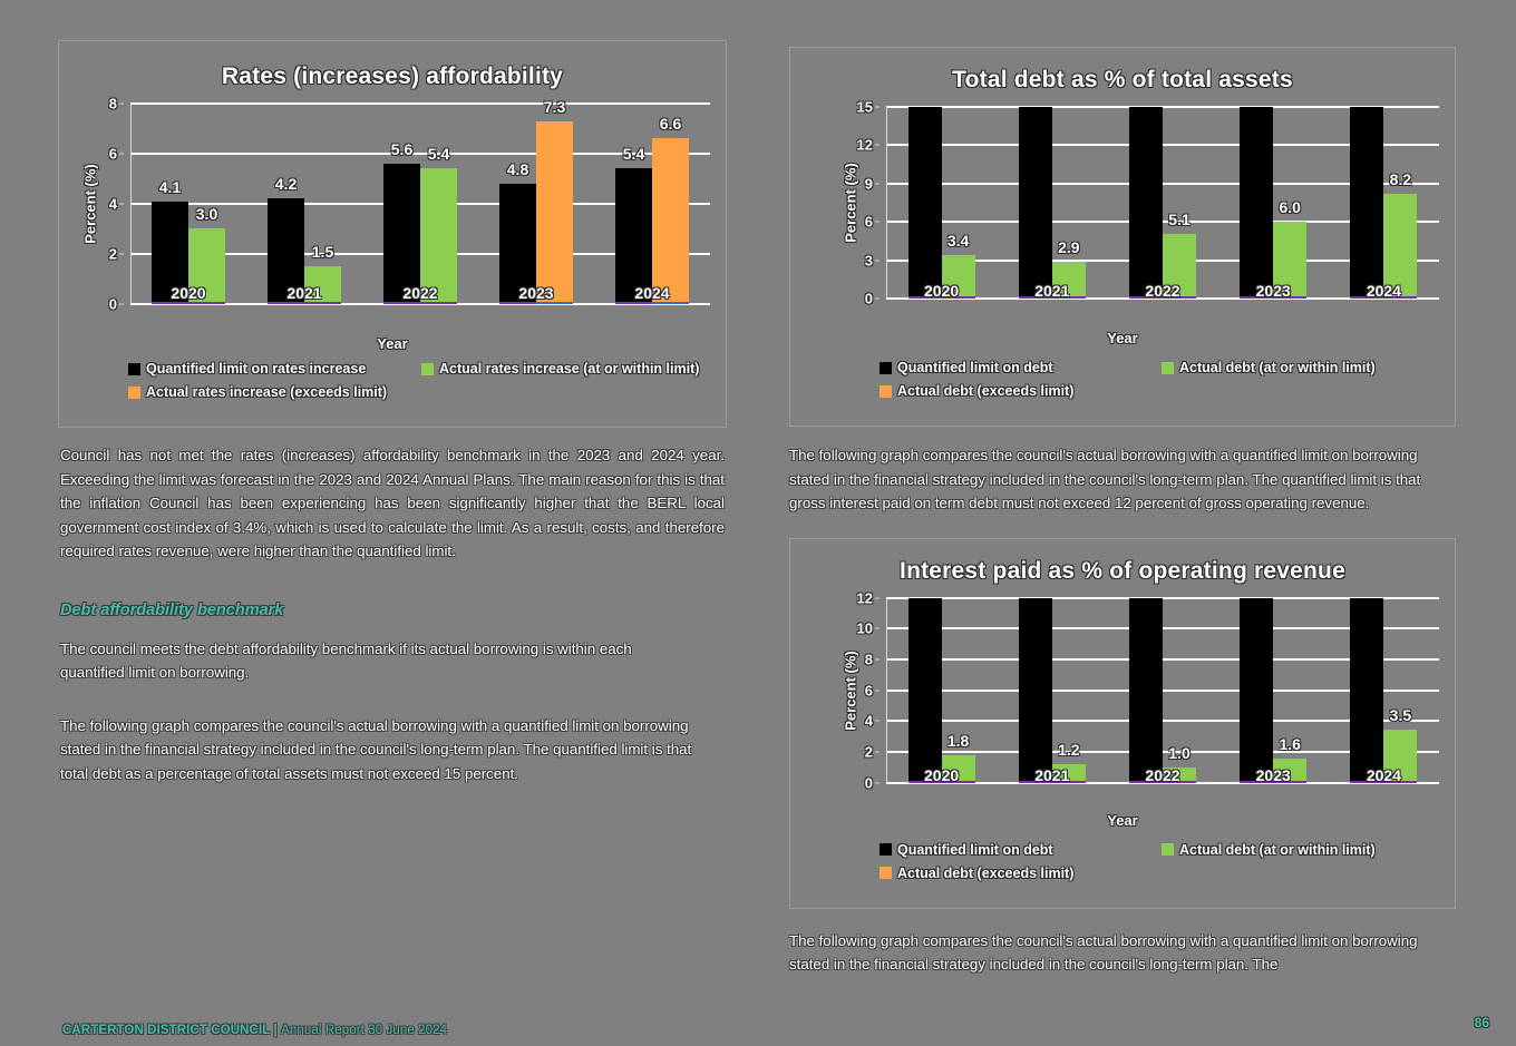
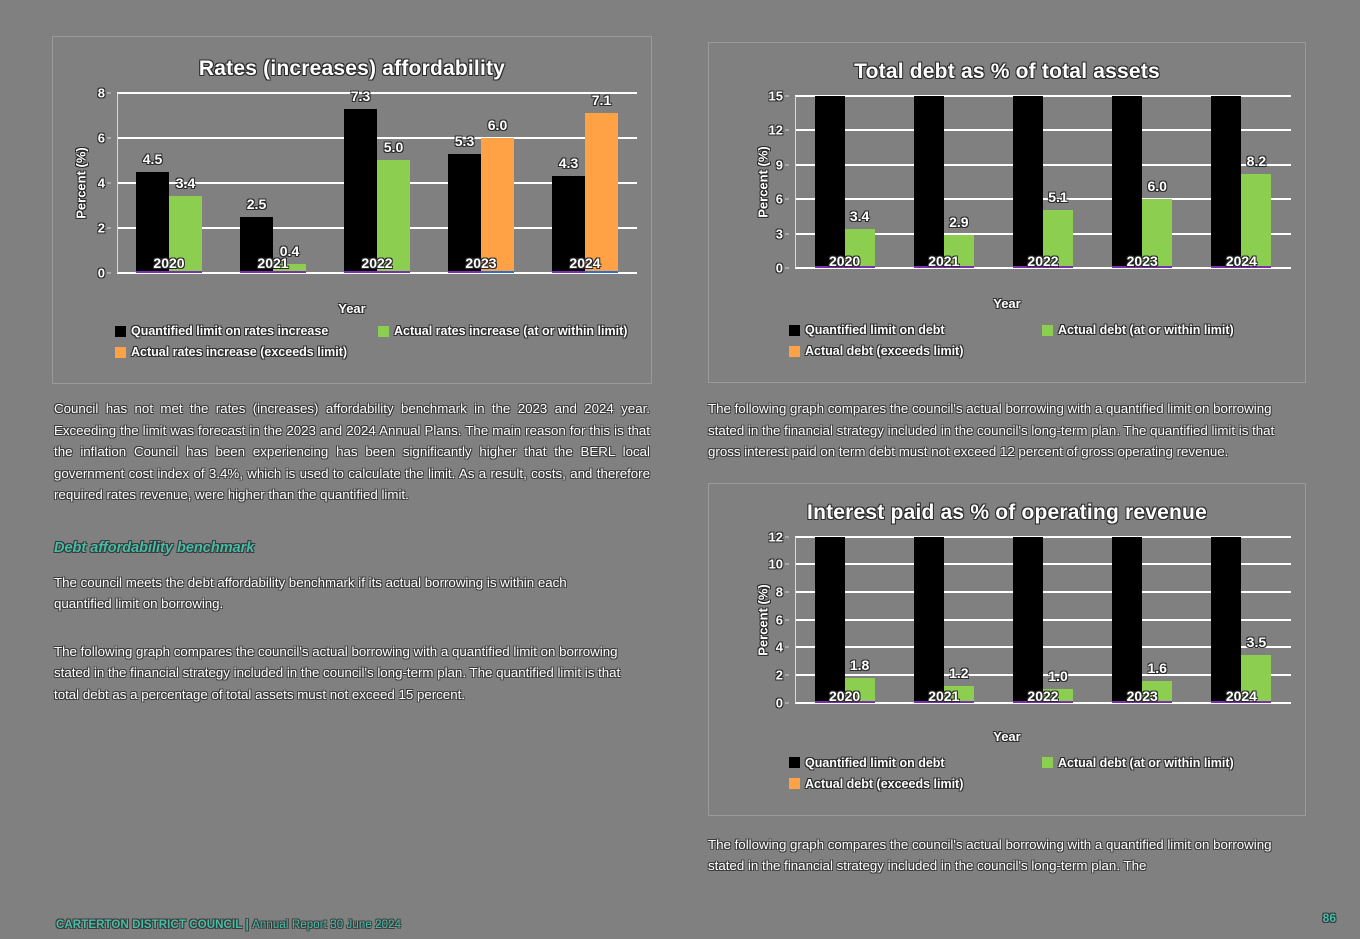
Rates (increases) affordability/Quantified limit on rates increase/2020: 4.1 -> 4.5
Rates (increases) affordability/Actual rates increase (at or within limit)/2020: 3.0 -> 3.4
Rates (increases) affordability/Quantified limit on rates increase/2021: 4.2 -> 2.5
Rates (increases) affordability/Actual rates increase (at or within limit)/2021: 1.5 -> 0.4
Rates (increases) affordability/Quantified limit on rates increase/2022: 5.6 -> 7.3
Rates (increases) affordability/Actual rates increase (at or within limit)/2022: 5.4 -> 5.0
Rates (increases) affordability/Quantified limit on rates increase/2023: 4.8 -> 5.3
Rates (increases) affordability/Actual rates increase (exceeds limit)/2023: 7.3 -> 6.0
Rates (increases) affordability/Quantified limit on rates increase/2024: 5.4 -> 4.3
Rates (increases) affordability/Actual rates increase (exceeds limit)/2024: 6.6 -> 7.1
